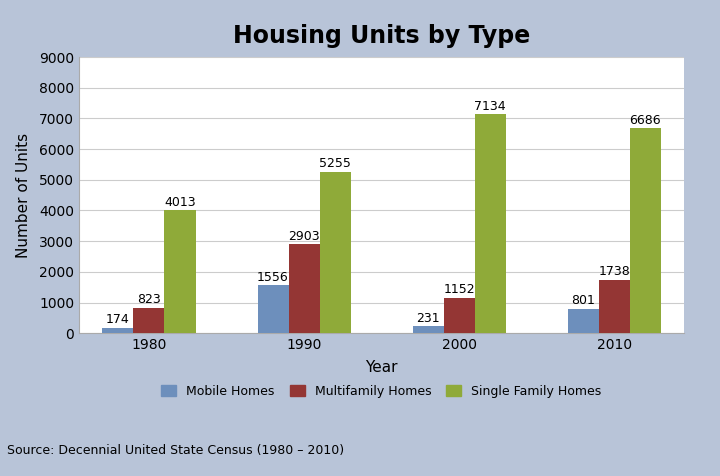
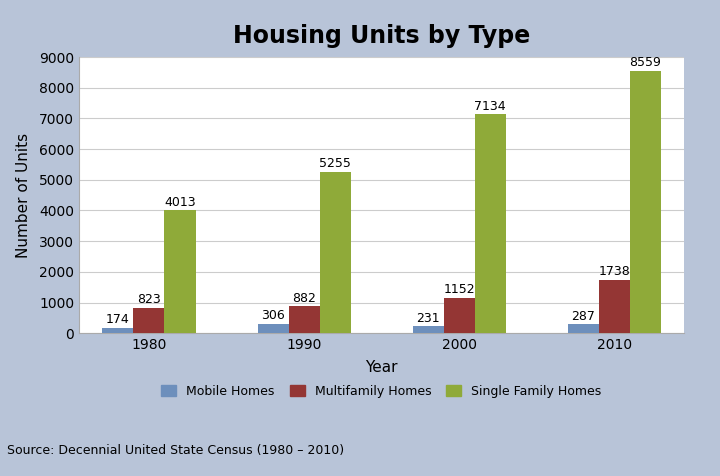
Mobile Homes/1990: 1556 -> 306
Multifamily Homes/1990: 2903 -> 882
Mobile Homes/2010: 801 -> 287
Single Family Homes/2010: 6686 -> 8559
